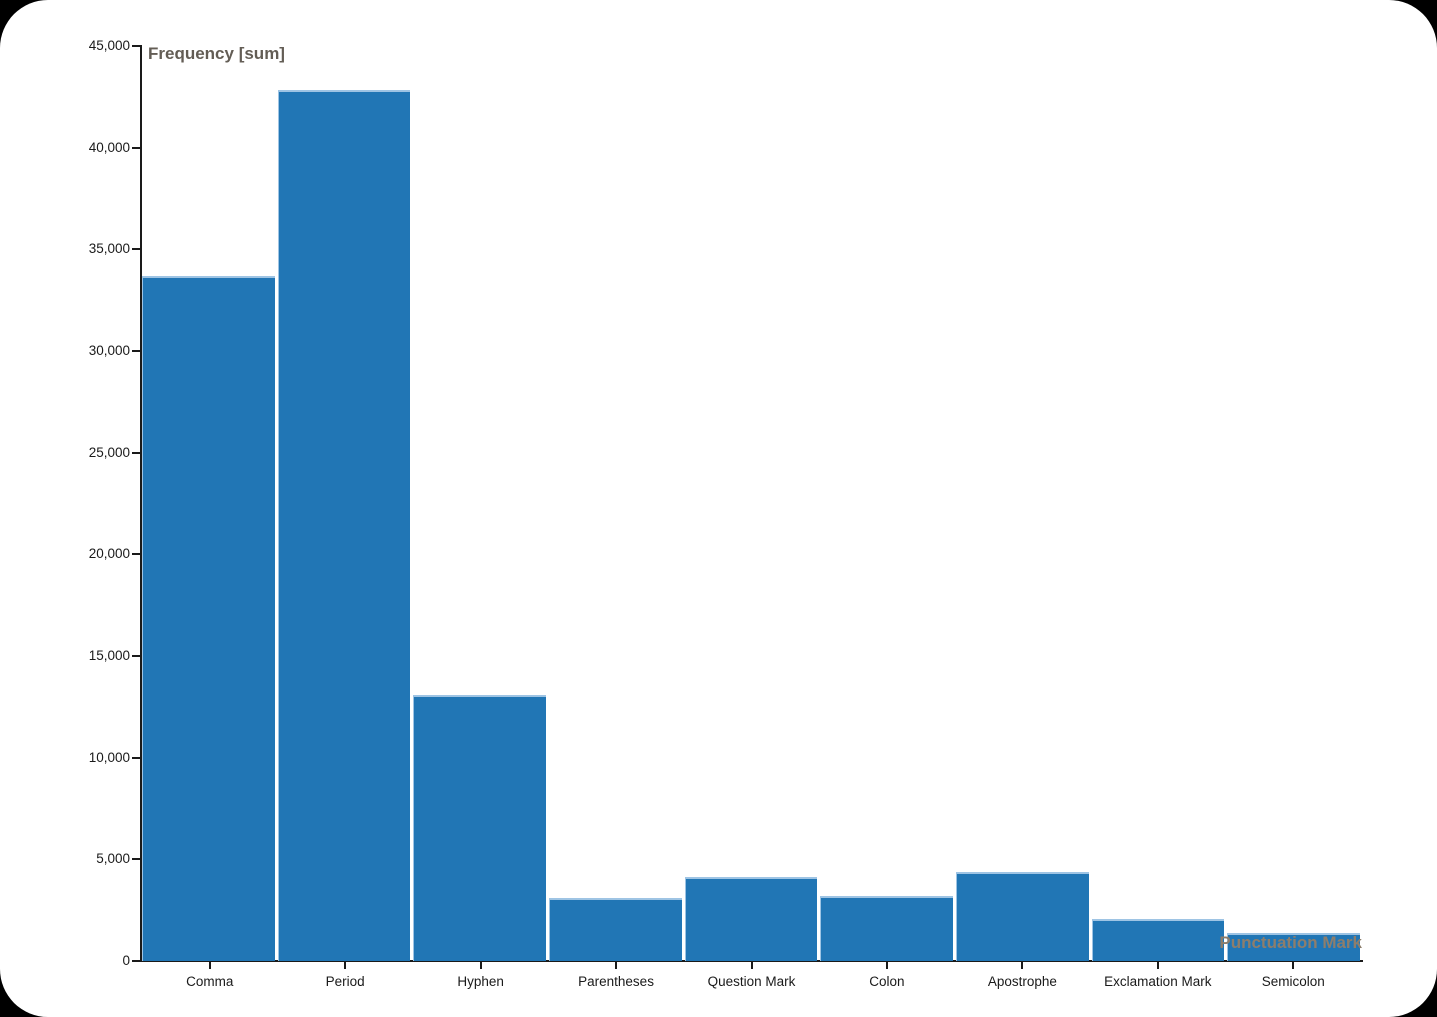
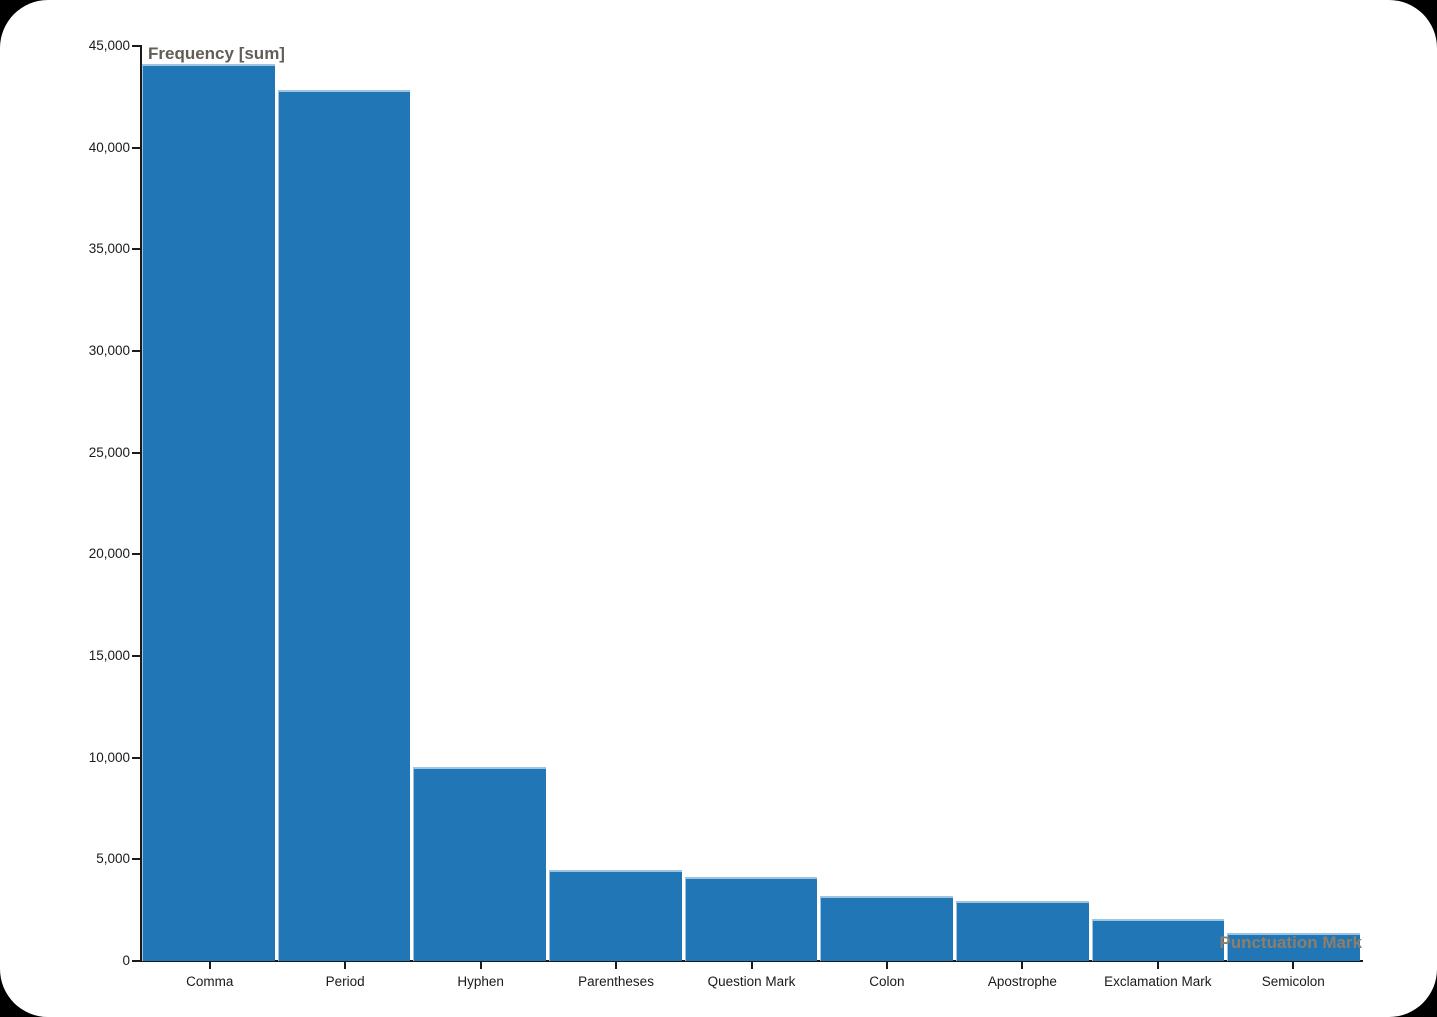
Comma: 33700 -> 44100
Hyphen: 13100 -> 9500
Parentheses: 3100 -> 4500
Apostrophe: 4400 -> 3000
